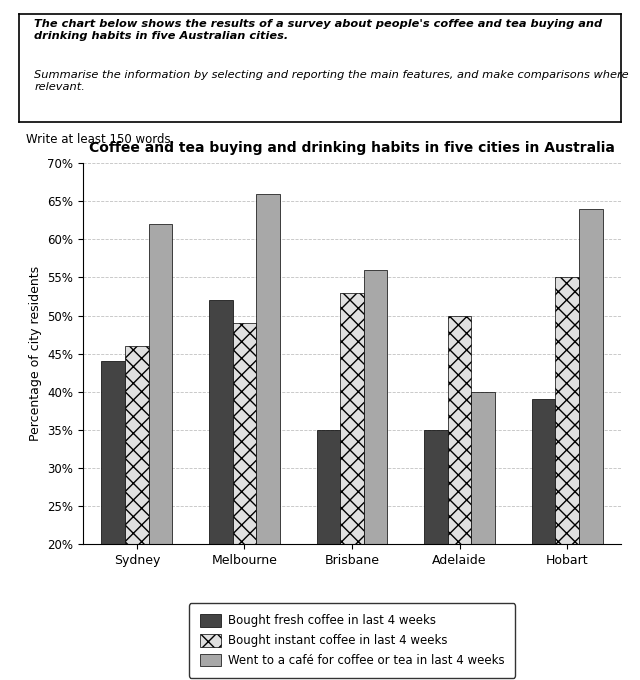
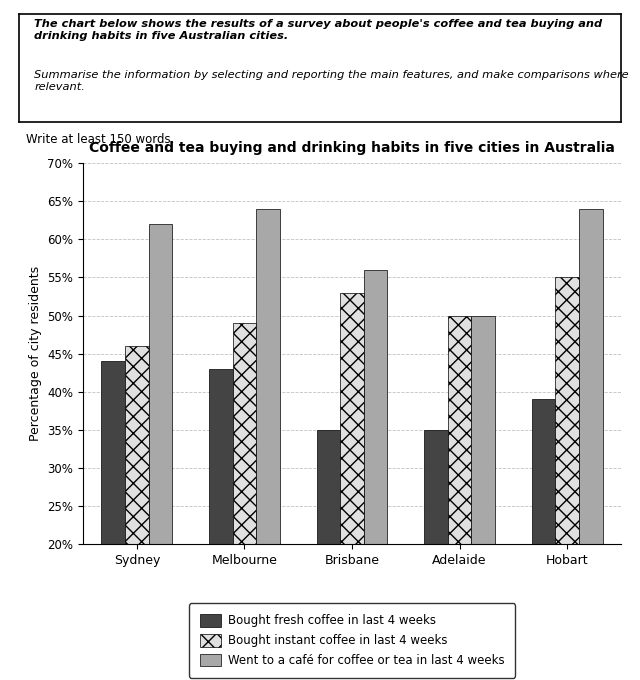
Bought fresh coffee in last 4 weeks/Melbourne: 52% -> 43%
Went to a café for coffee or tea in last 4 weeks/Melbourne: 66% -> 64%
Went to a café for coffee or tea in last 4 weeks/Adelaide: 40% -> 50%
